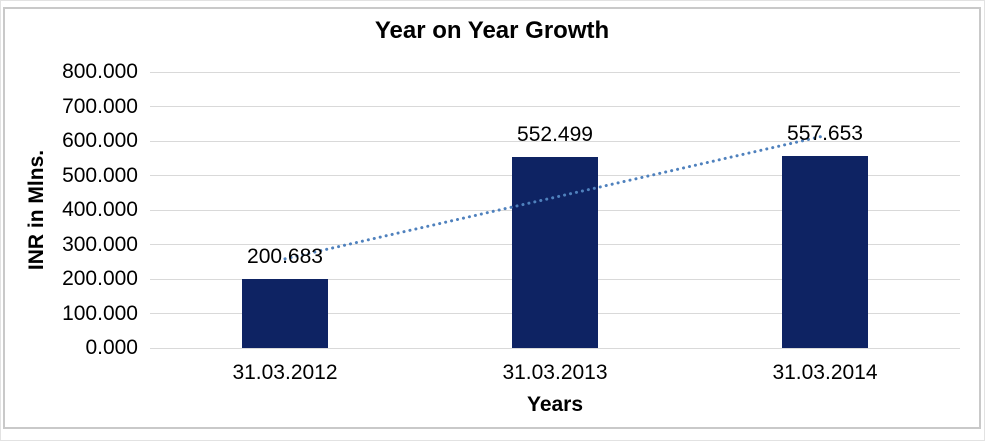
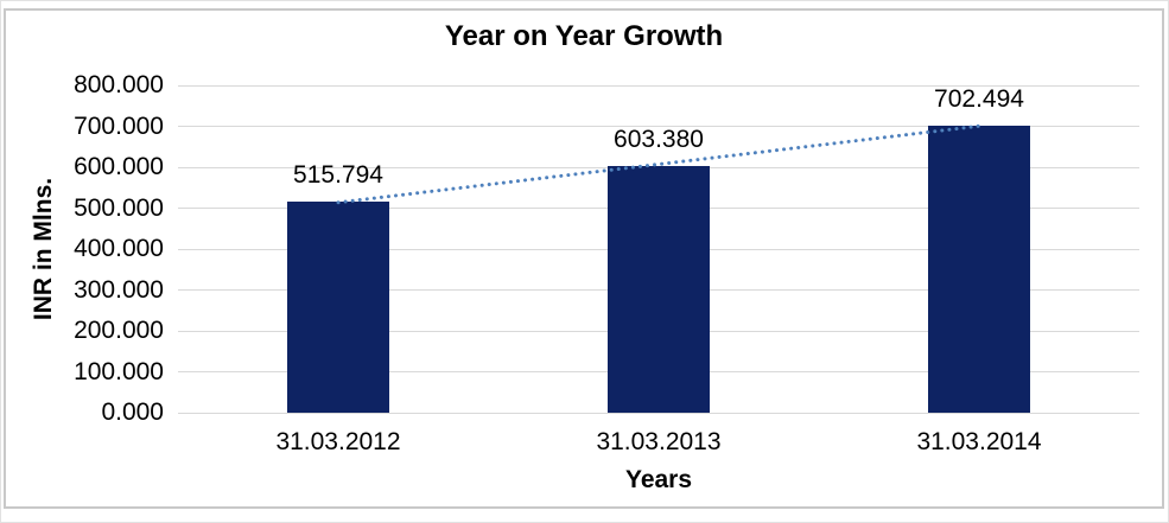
31.03.2012: 200.683 -> 515.794
31.03.2013: 552.499 -> 603.380
31.03.2014: 557.653 -> 702.494
